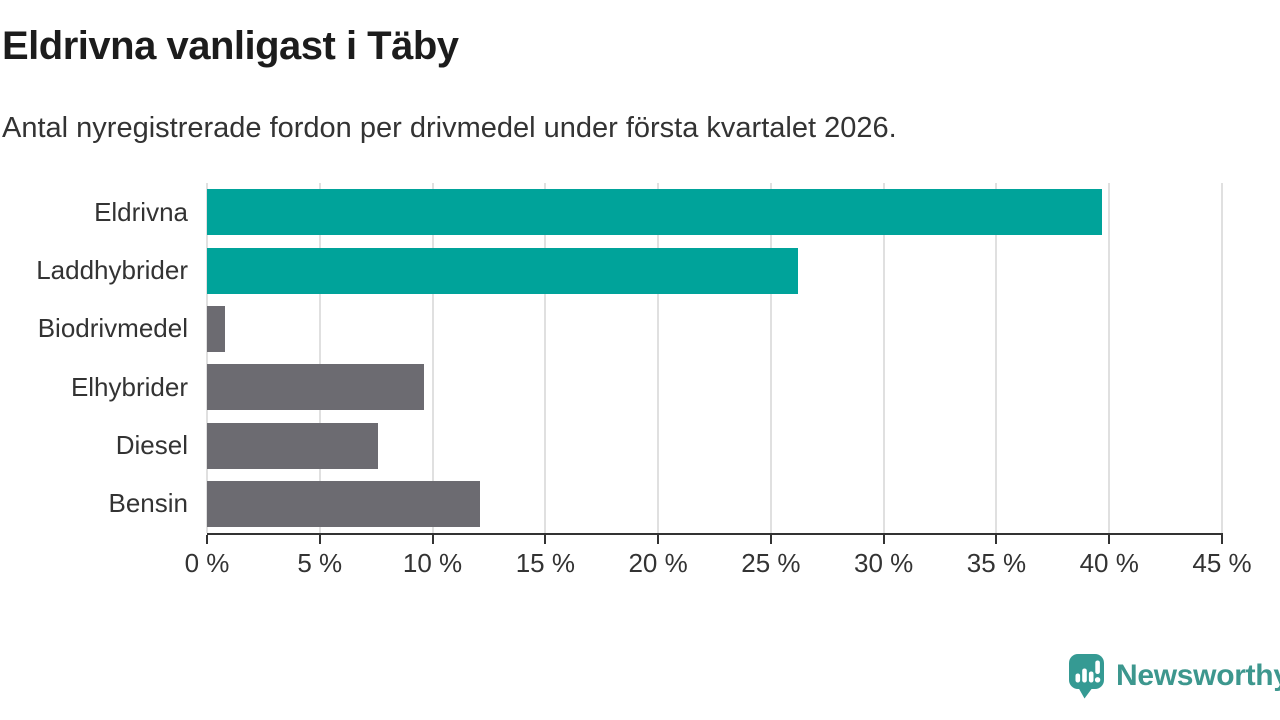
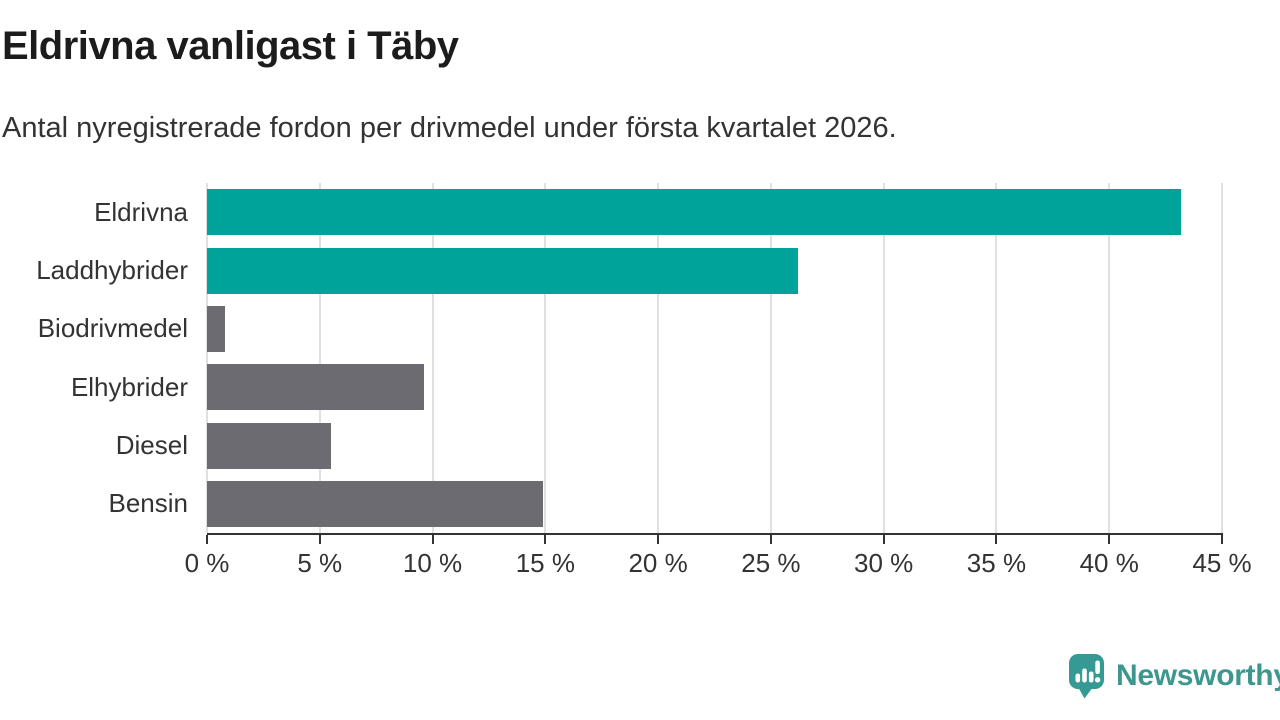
Eldrivna: 39.7% -> 43.2%
Diesel: 7.6% -> 5.5%
Bensin: 12.1% -> 14.9%
